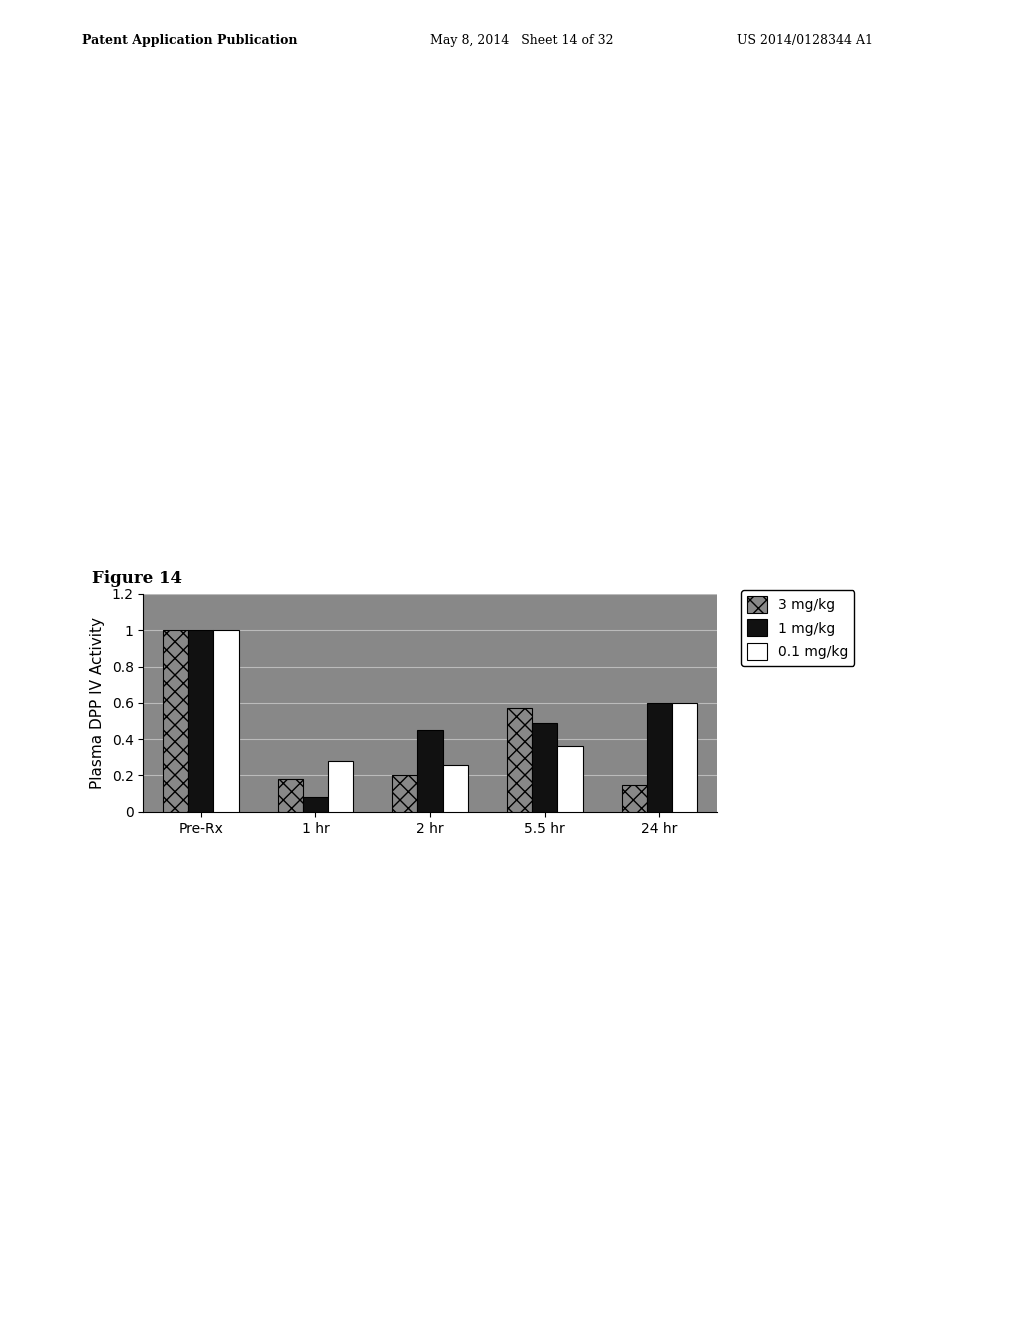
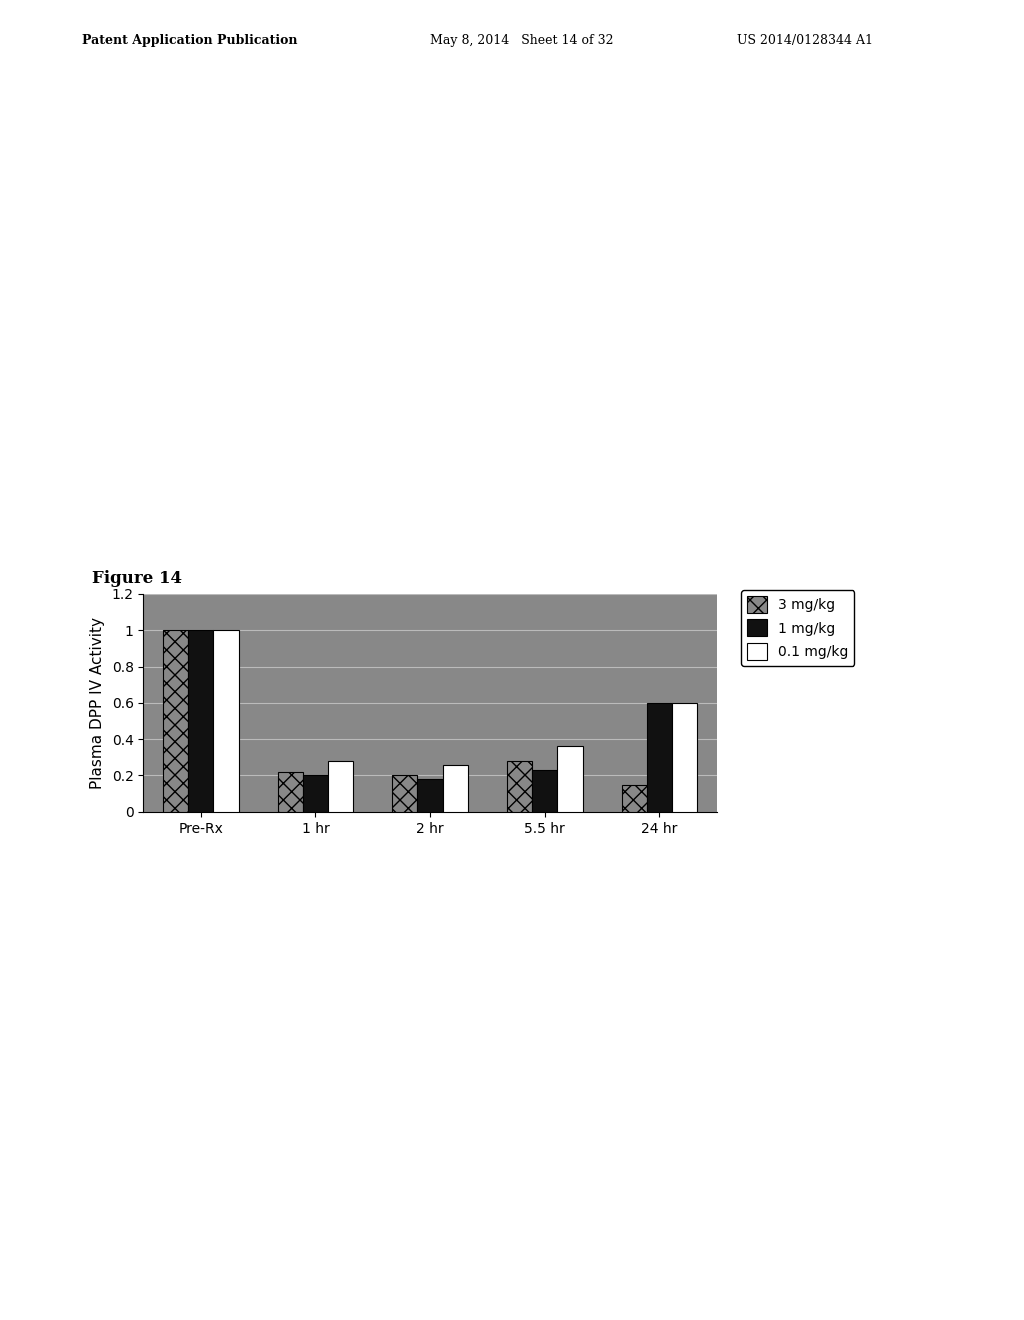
3 mg/kg/1 hr: 0.18 -> 0.22
1 mg/kg/1 hr: 0.08 -> 0.20
1 mg/kg/2 hr: 0.45 -> 0.18
3 mg/kg/5.5 hr: 0.57 -> 0.28
1 mg/kg/5.5 hr: 0.49 -> 0.23
